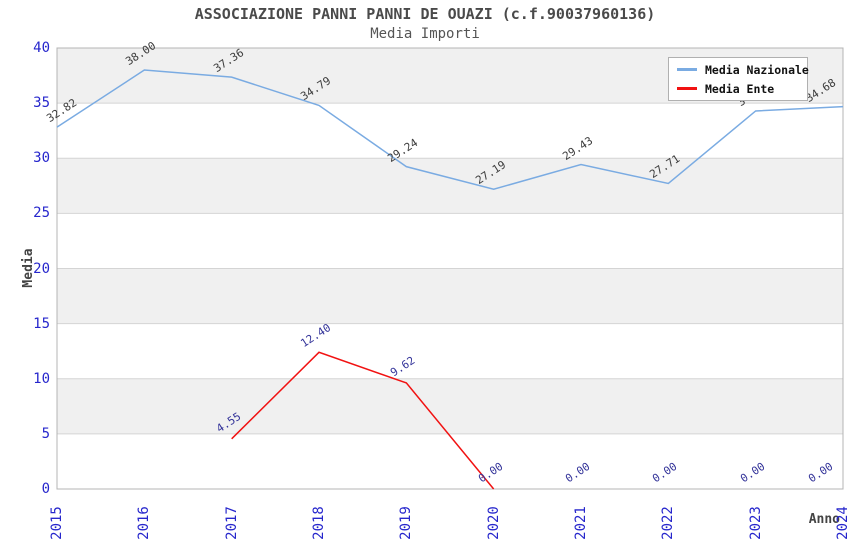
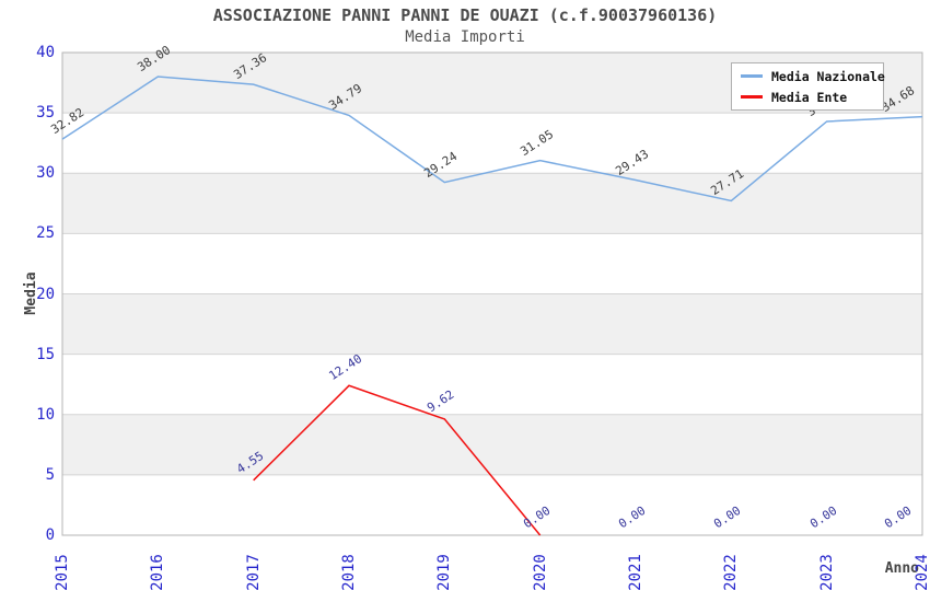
Media Nazionale/2020: 27.19 -> 31.05
